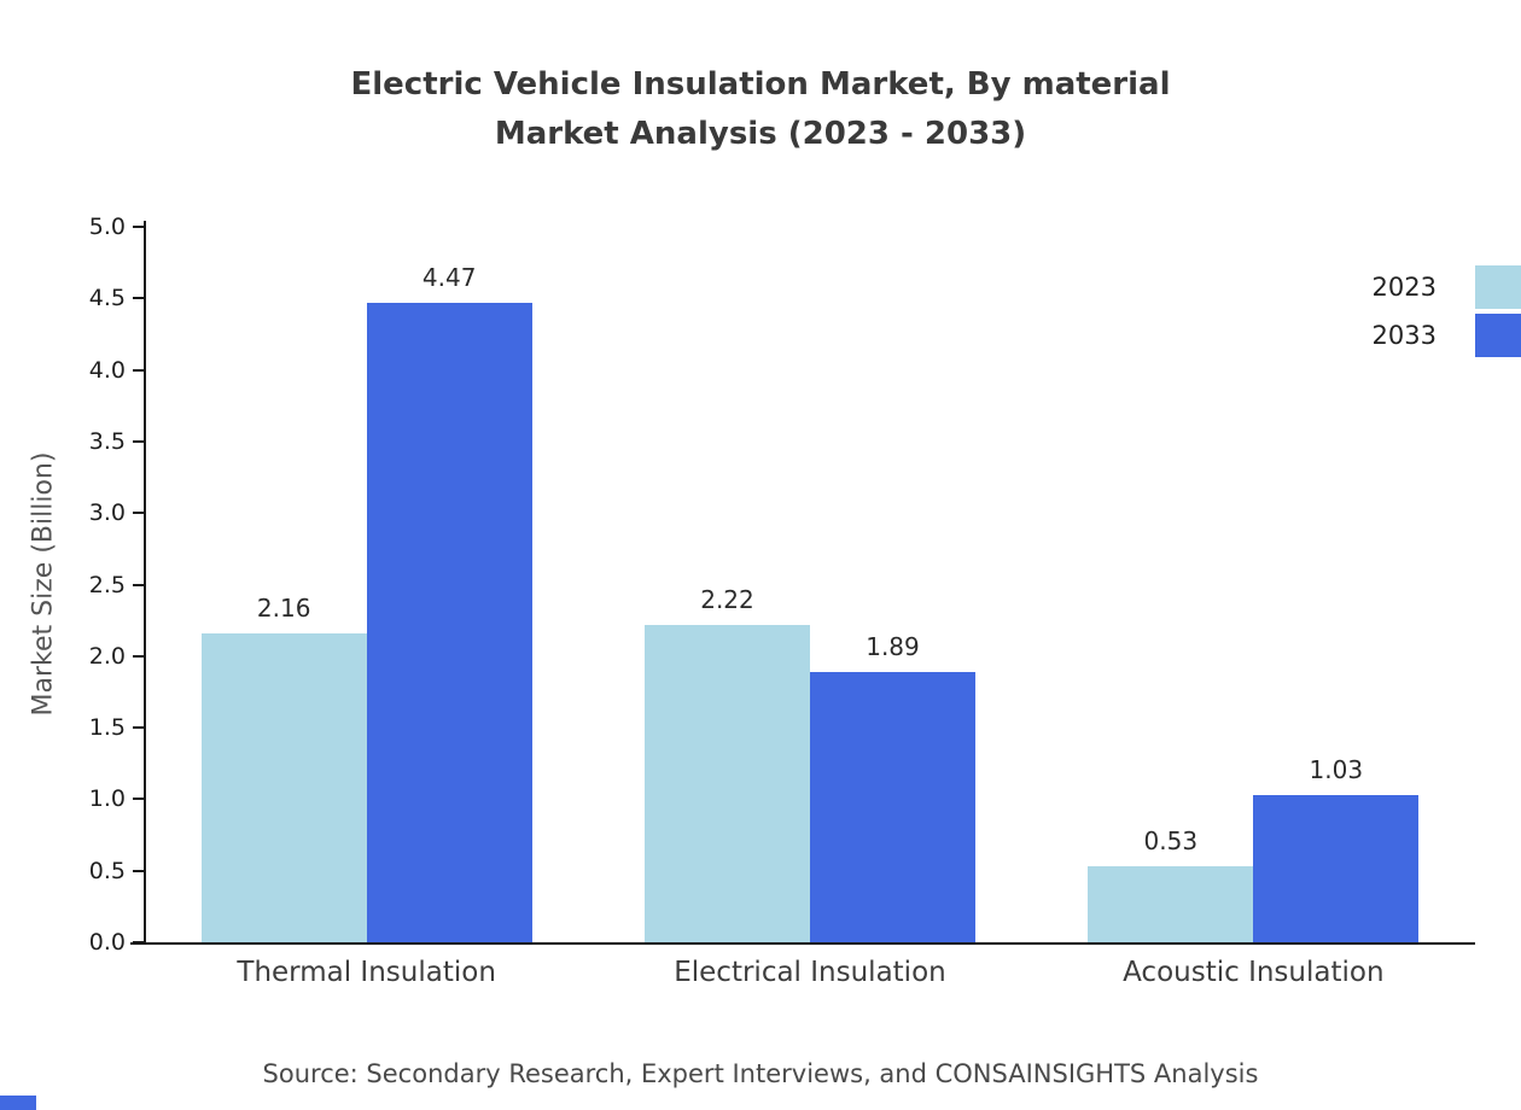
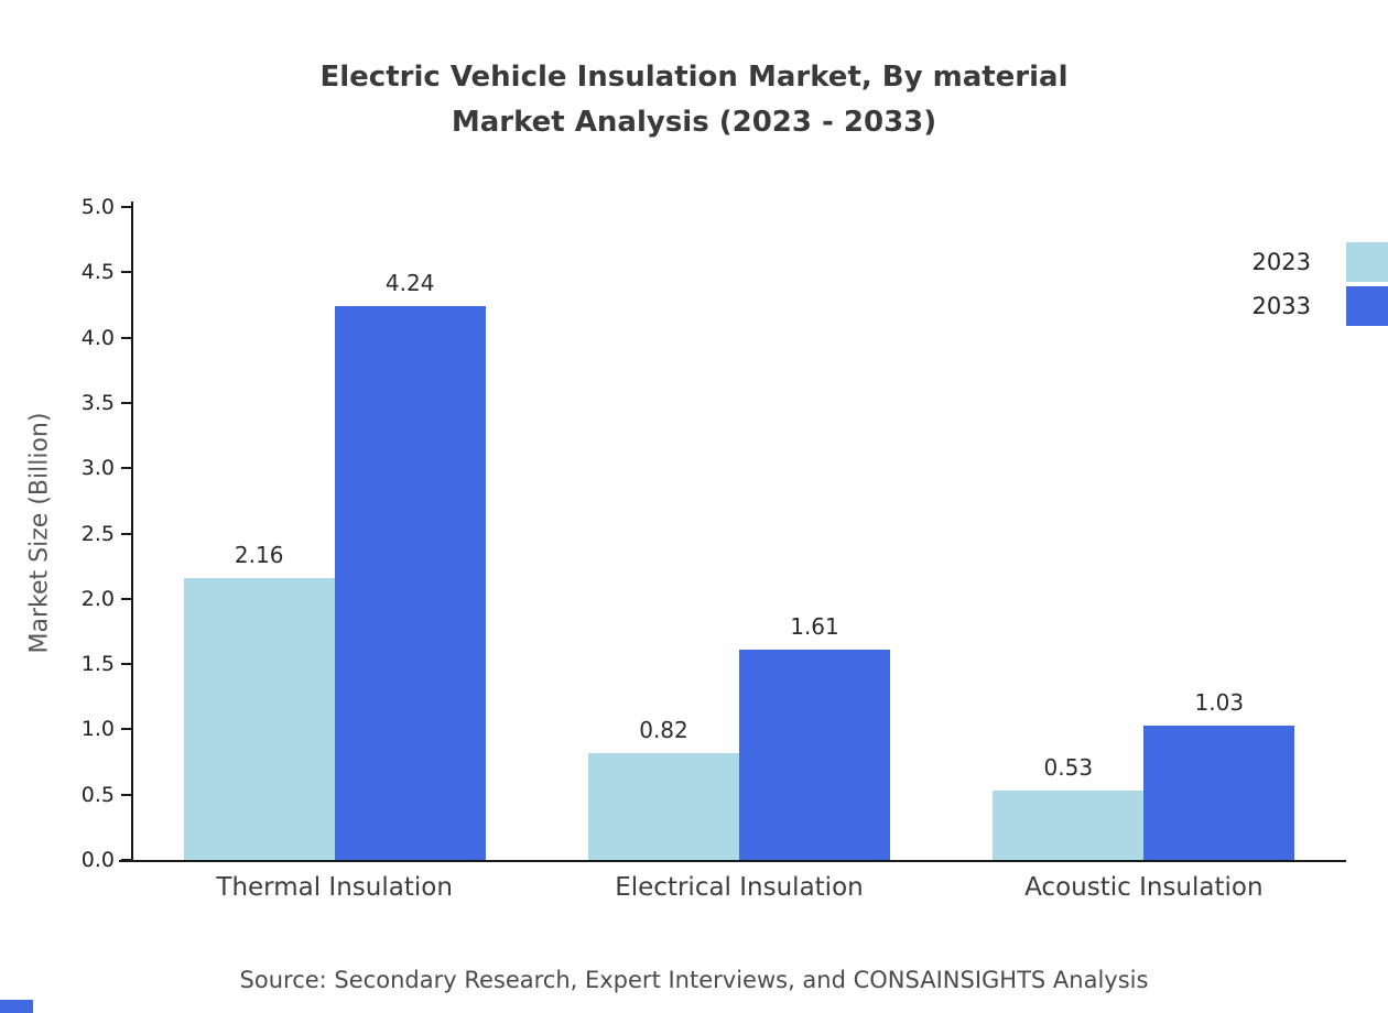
2033/Thermal Insulation: 4.47 -> 4.24
2023/Electrical Insulation: 2.22 -> 0.82
2033/Electrical Insulation: 1.89 -> 1.61
